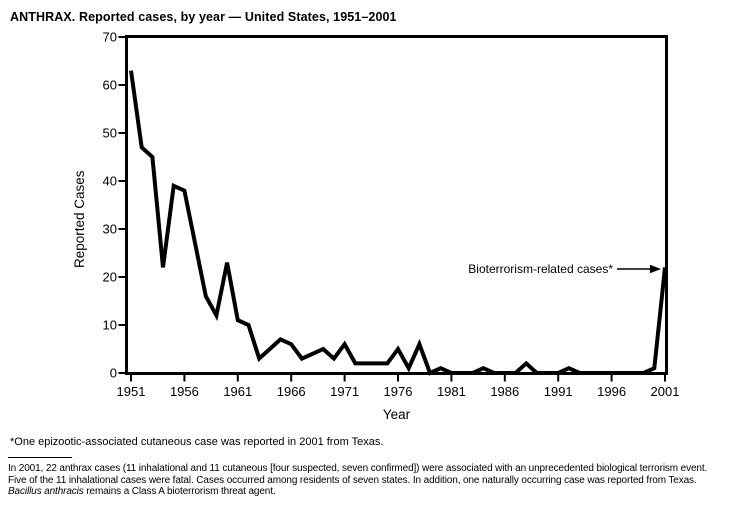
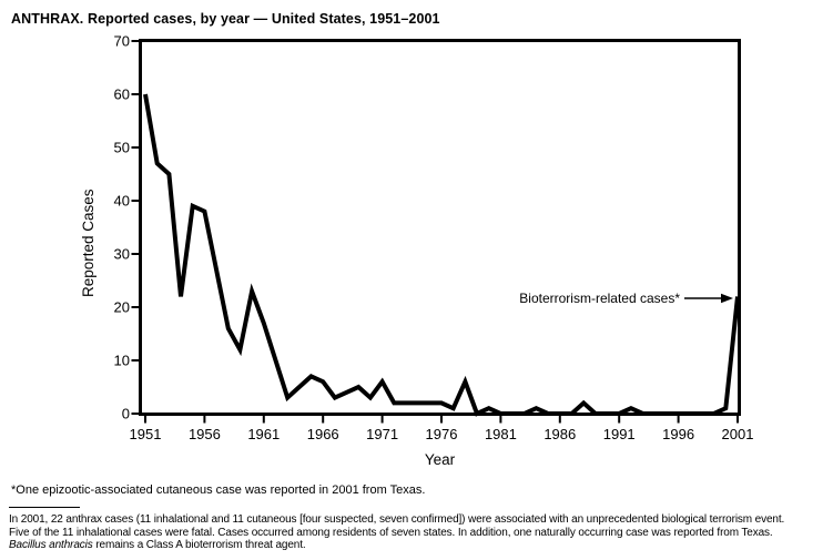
1951: 63 -> 60
1961: 11 -> 17
1976: 5 -> 2
